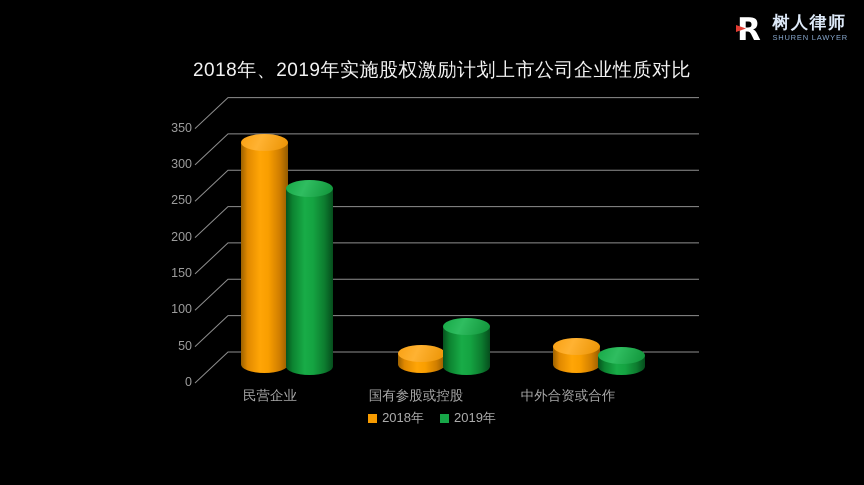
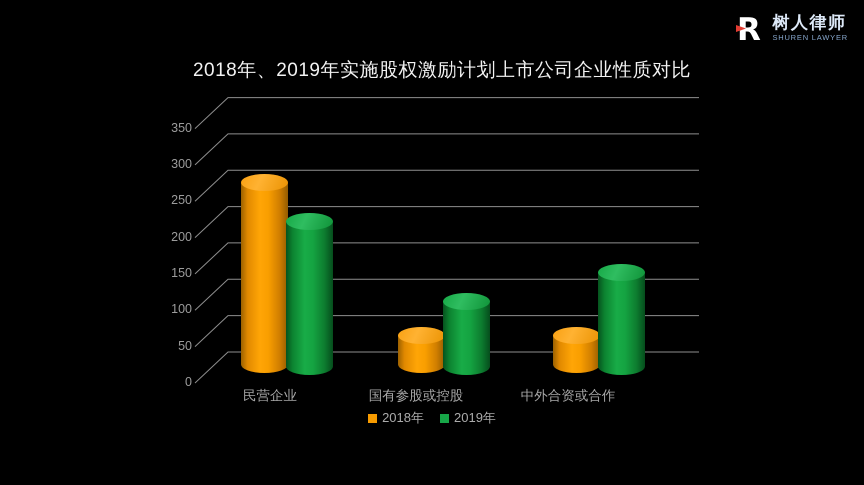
2018年/民营企业: 300 -> 250
2019年/民营企业: 240 -> 200
2018年/国有参股或控股: 20 -> 40
2019年/国有参股或控股: 60 -> 90
2018年/中外合资或合作: 20 -> 40
2019年/中外合资或合作: 20 -> 130
